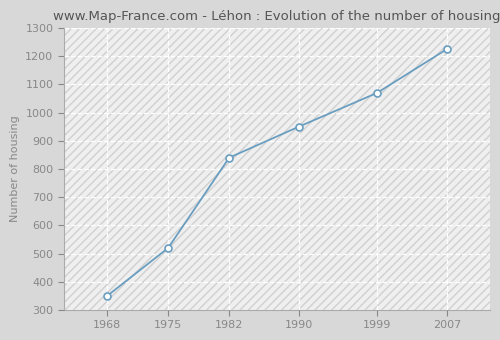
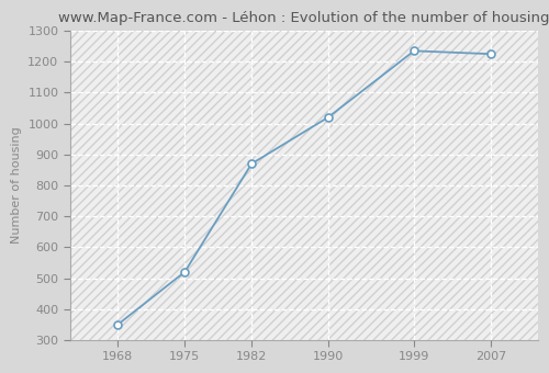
1982: 840 -> 870
1990: 950 -> 1020
1999: 1070 -> 1235
